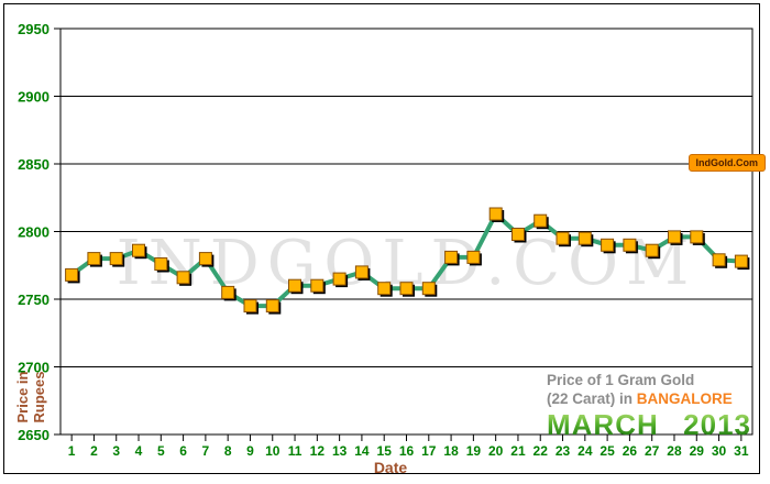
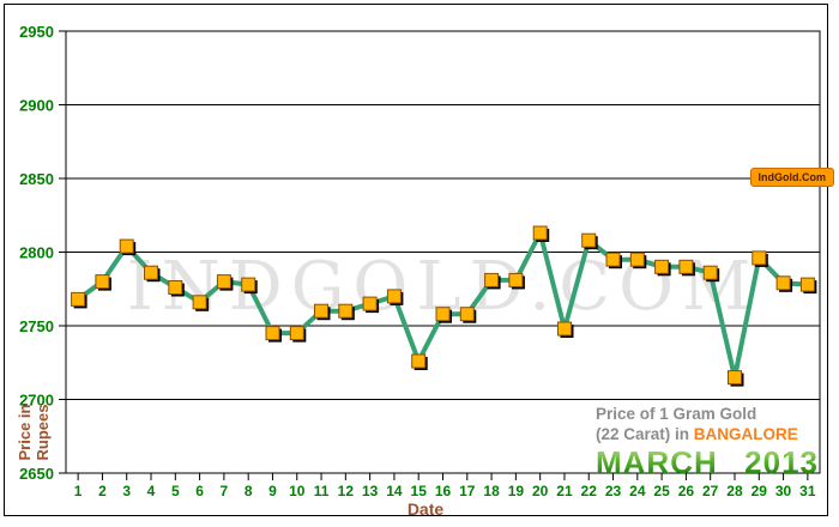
3: 2780 -> 2804
8: 2755 -> 2778
15: 2758 -> 2726
21: 2798 -> 2748
28: 2796 -> 2715
